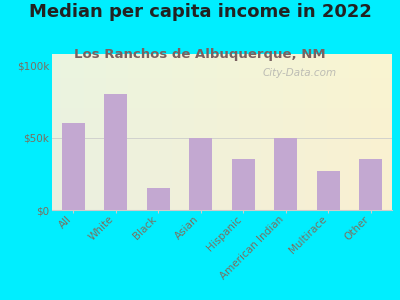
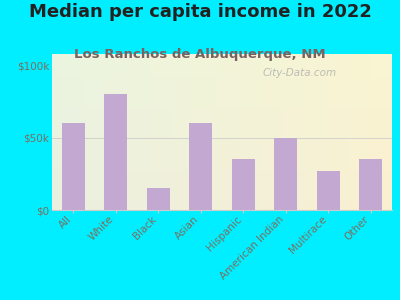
Asian: $50k -> $60k
